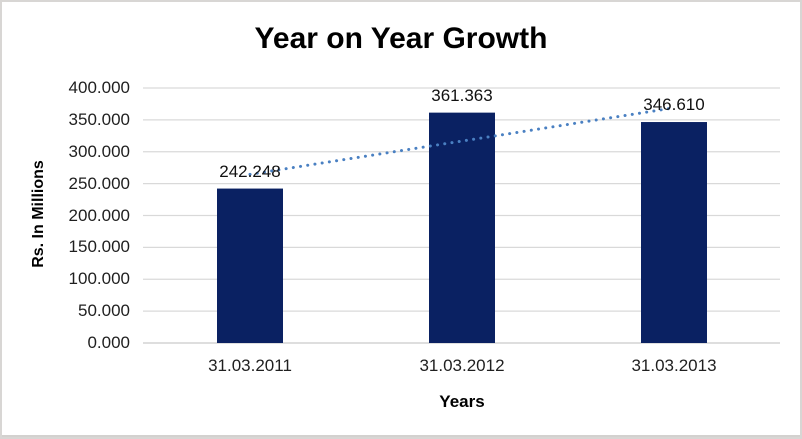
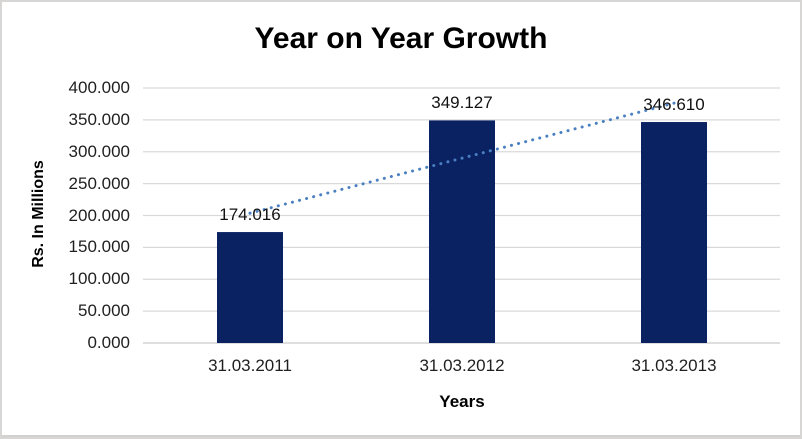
31.03.2011: 242.248 -> 174.016
31.03.2012: 361.363 -> 349.127
